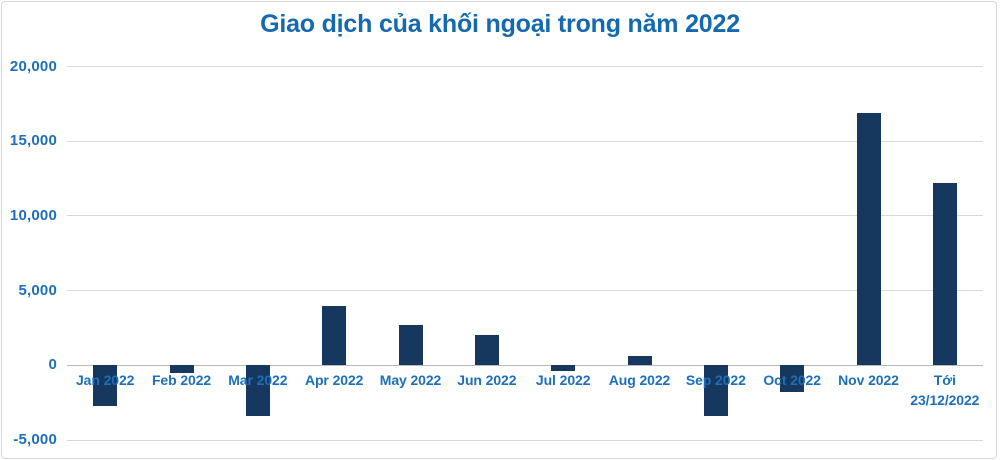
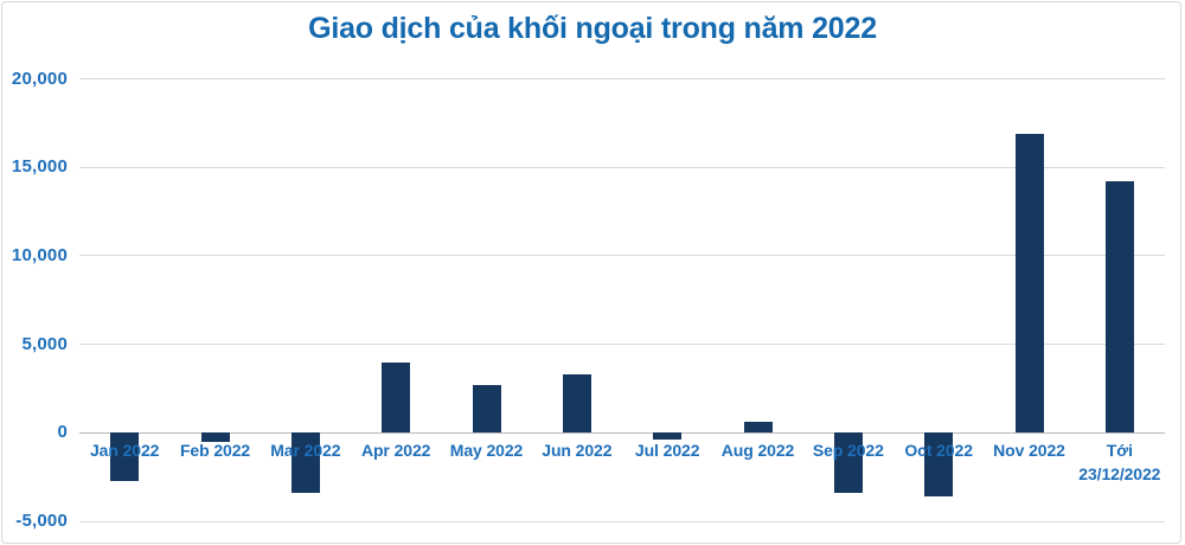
Jun 2022: 2000 -> 3300
Oct 2022: -1800 -> -3600
Tới 23/12/2022: 12200 -> 14200
